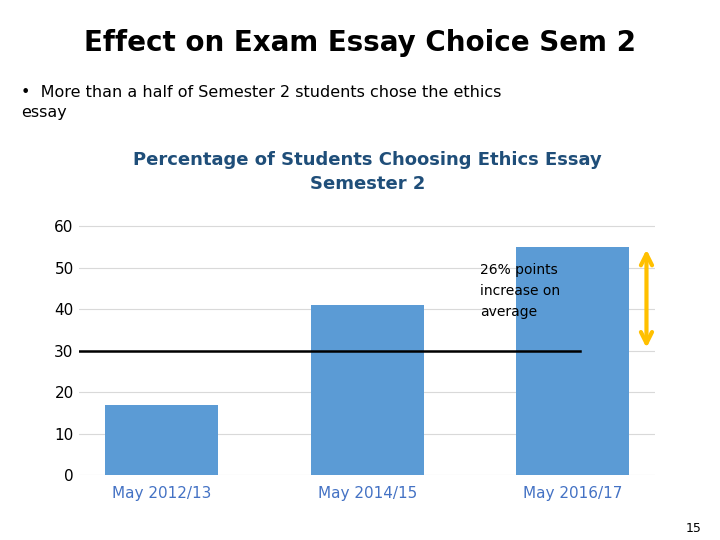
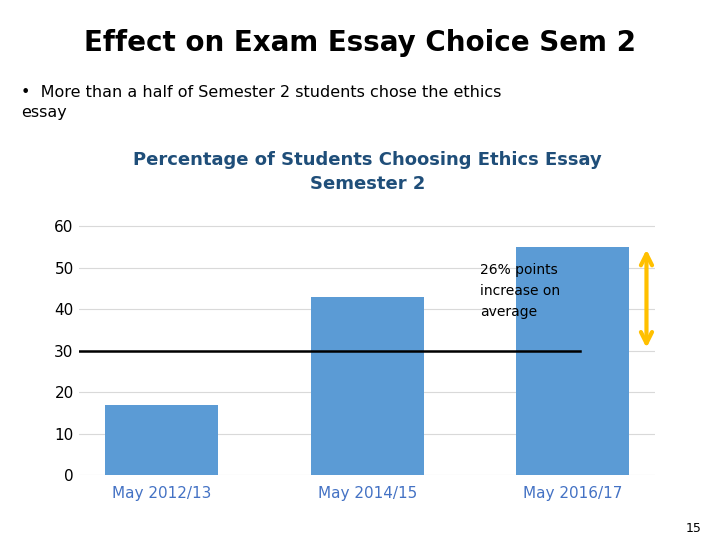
May 2014/15: 41 -> 43
